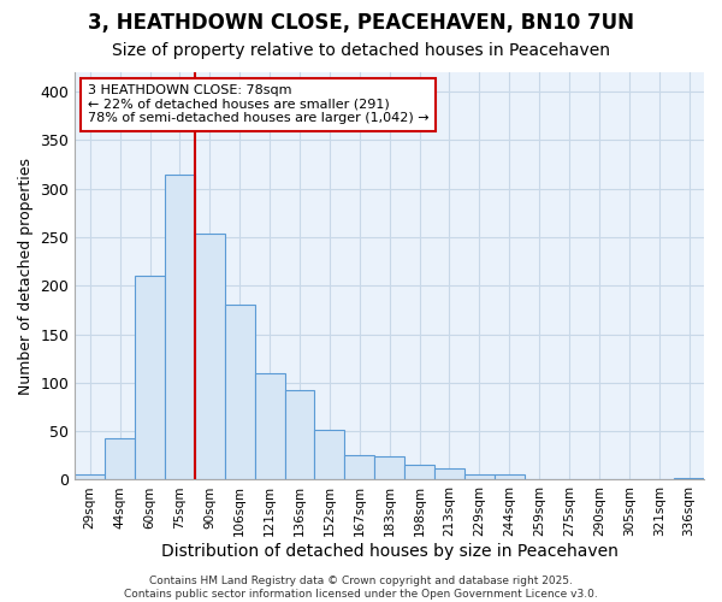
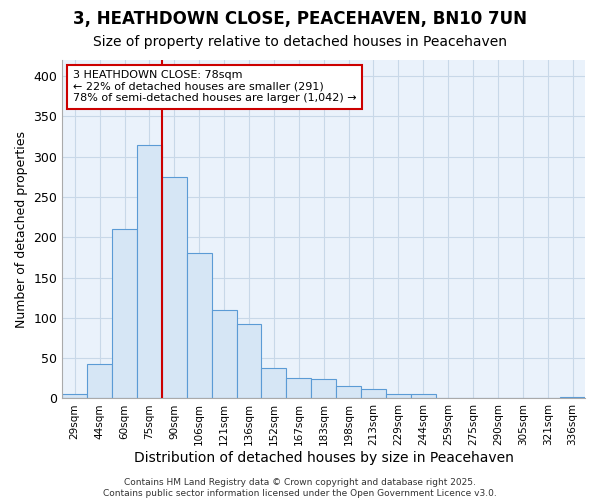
90sqm: 254 -> 275
152sqm: 52 -> 38
